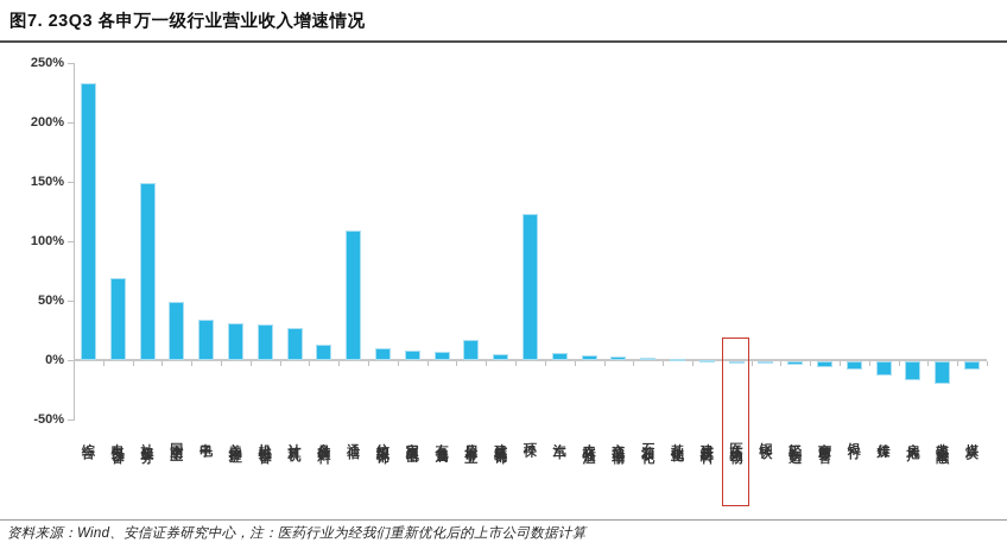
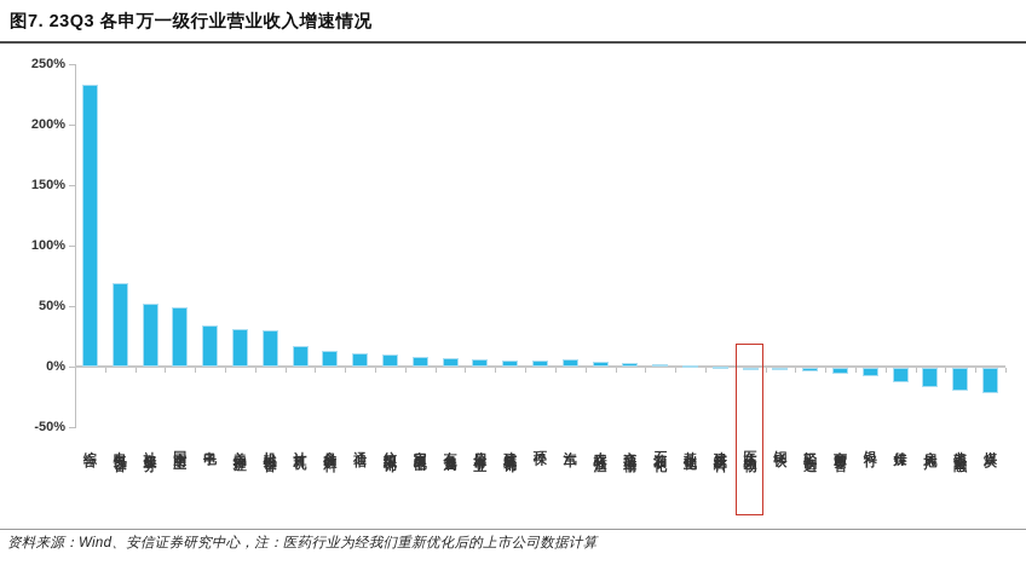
社会服务: 149% -> 52%
计算机: 27% -> 17%
通信: 109% -> 12%
公用事业: 17% -> 6%
环保: 123% -> 5%
煤炭: -7% -> -21%
